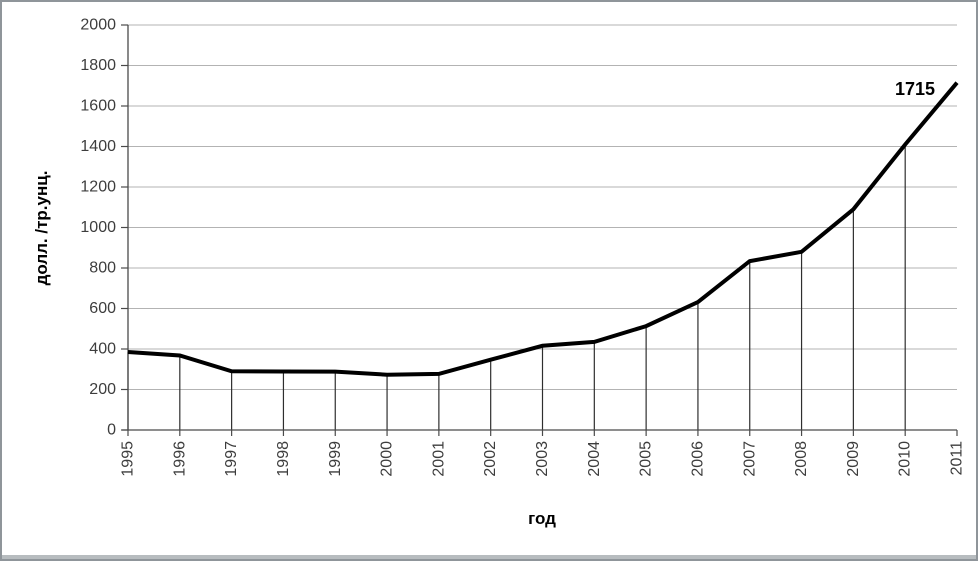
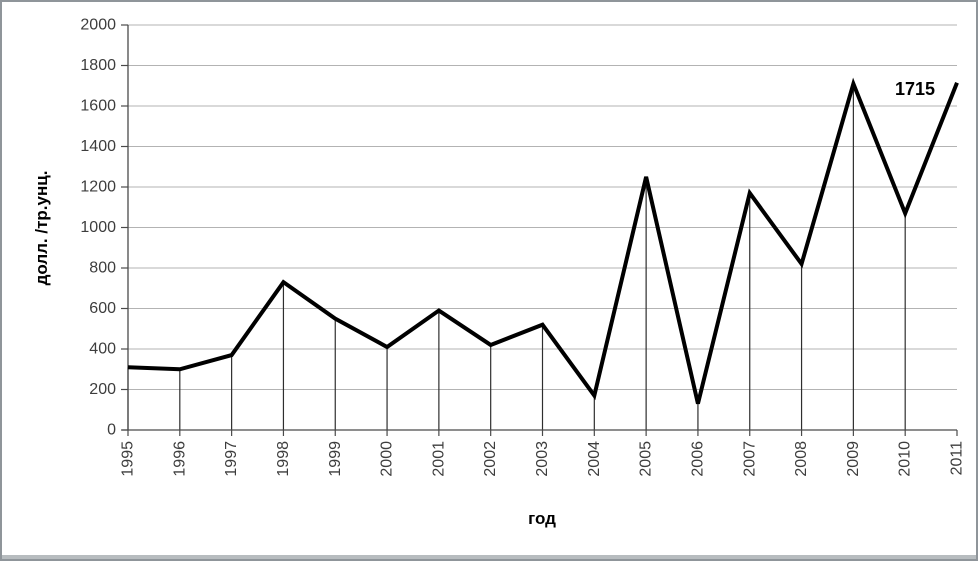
1995: 380 -> 310
1996: 370 -> 300
1997: 290 -> 370
1998: 290 -> 730
1999: 290 -> 550
2000: 270 -> 410
2001: 280 -> 590
2002: 350 -> 420
2003: 420 -> 520
2004: 440 -> 170
2005: 510 -> 1250
2006: 630 -> 130
2007: 830 -> 1170
2008: 880 -> 820
2009: 1090 -> 1710
2010: 1410 -> 1070
